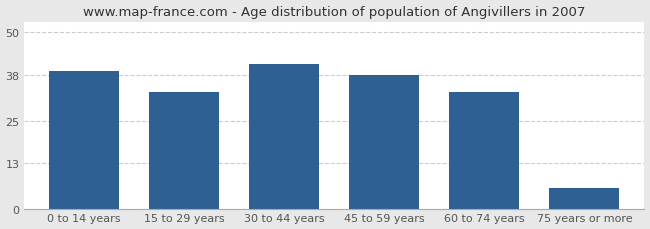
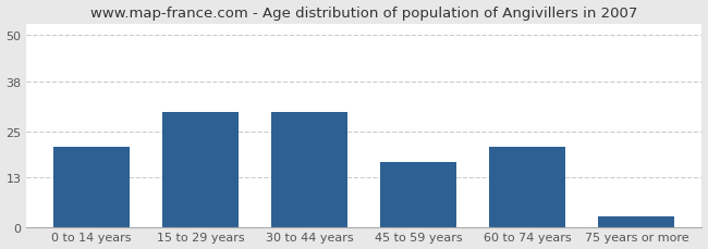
0 to 14 years: 39 -> 21
15 to 29 years: 33 -> 30
30 to 44 years: 41 -> 30
45 to 59 years: 38 -> 17
60 to 74 years: 33 -> 21
75 years or more: 6 -> 3
